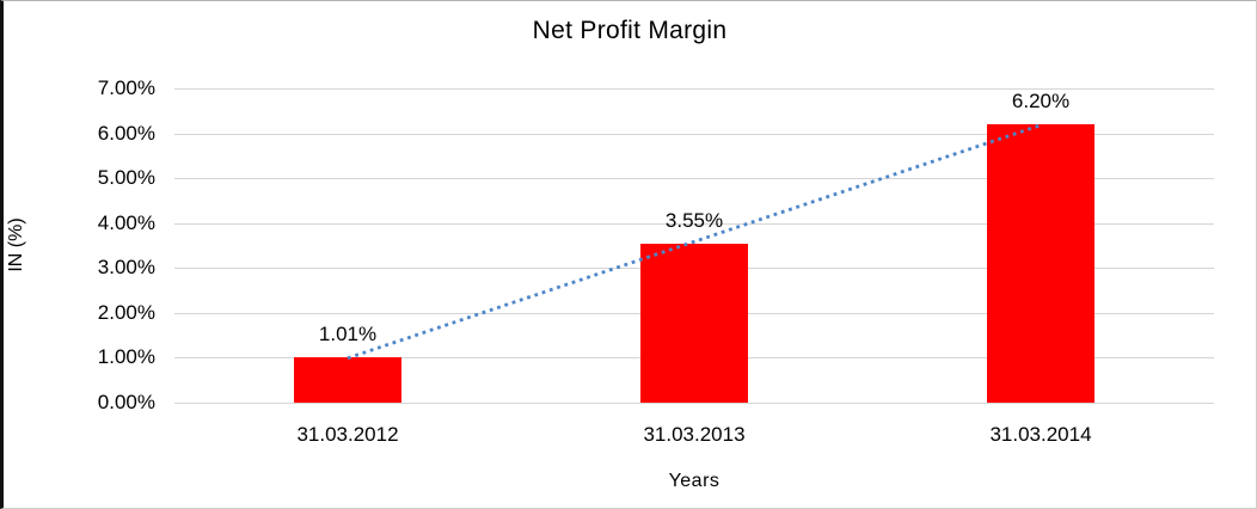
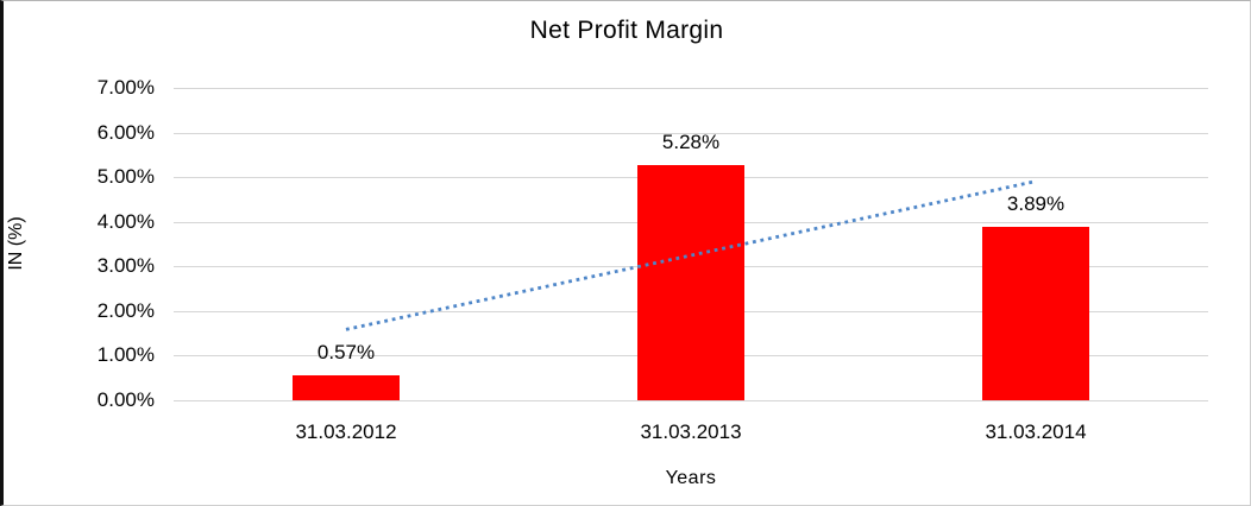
31.03.2012: 1.01% -> 0.57%
31.03.2013: 3.55% -> 5.28%
31.03.2014: 6.20% -> 3.89%
